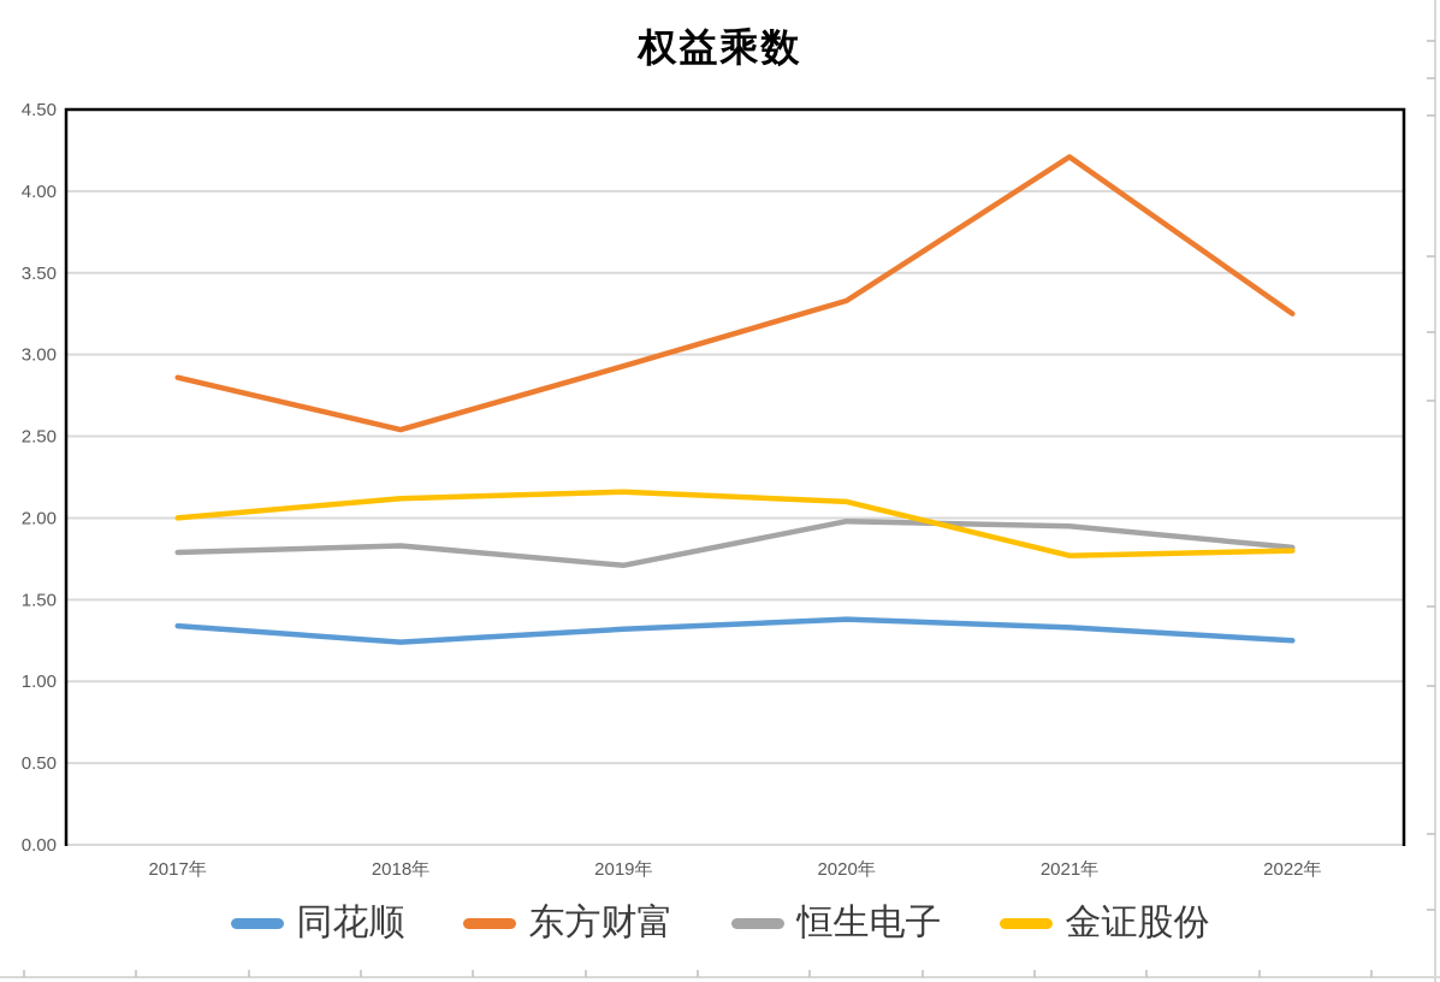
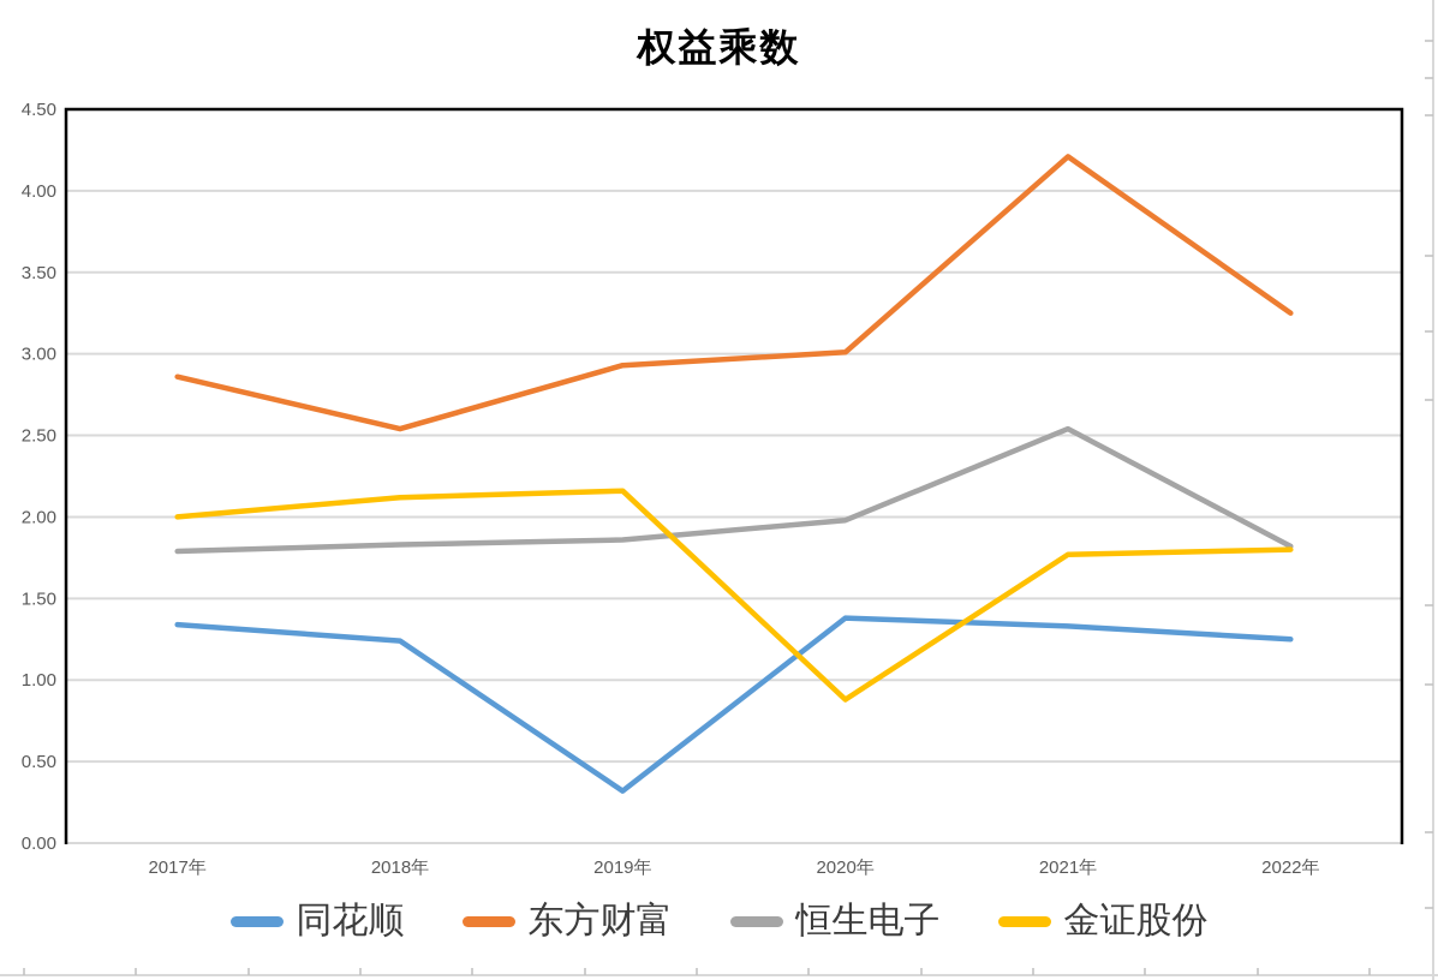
同花顺/2019年: 1.32 -> 0.32
恒生电子/2019年: 1.71 -> 1.86
东方财富/2020年: 3.33 -> 3.01
金证股份/2020年: 2.10 -> 0.88
恒生电子/2021年: 1.95 -> 2.54
